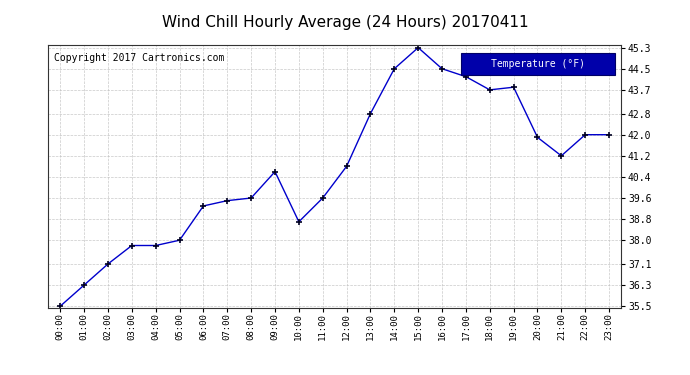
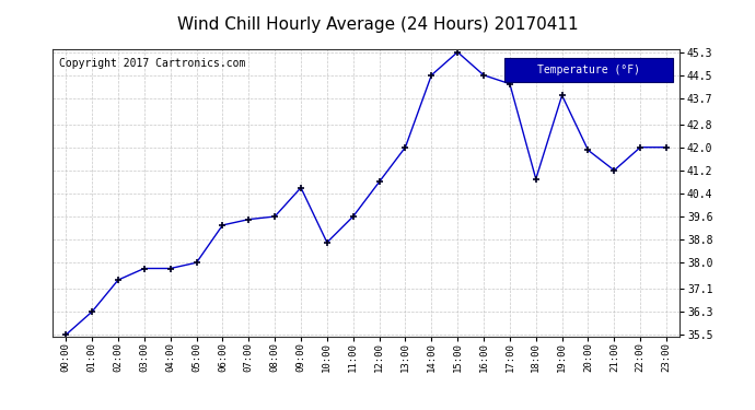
02:00: 37.1 -> 37.4
13:00: 42.8 -> 42.0
18:00: 43.7 -> 40.9
